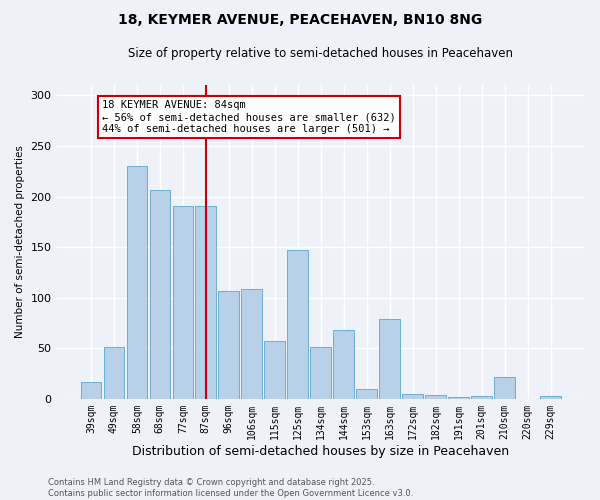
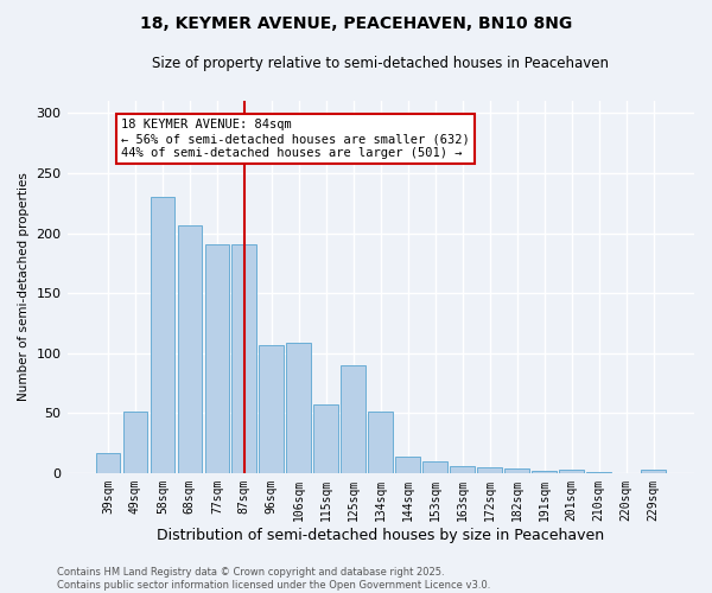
125sqm: 147 -> 90
144sqm: 68 -> 14
163sqm: 79 -> 6
210sqm: 22 -> 1
